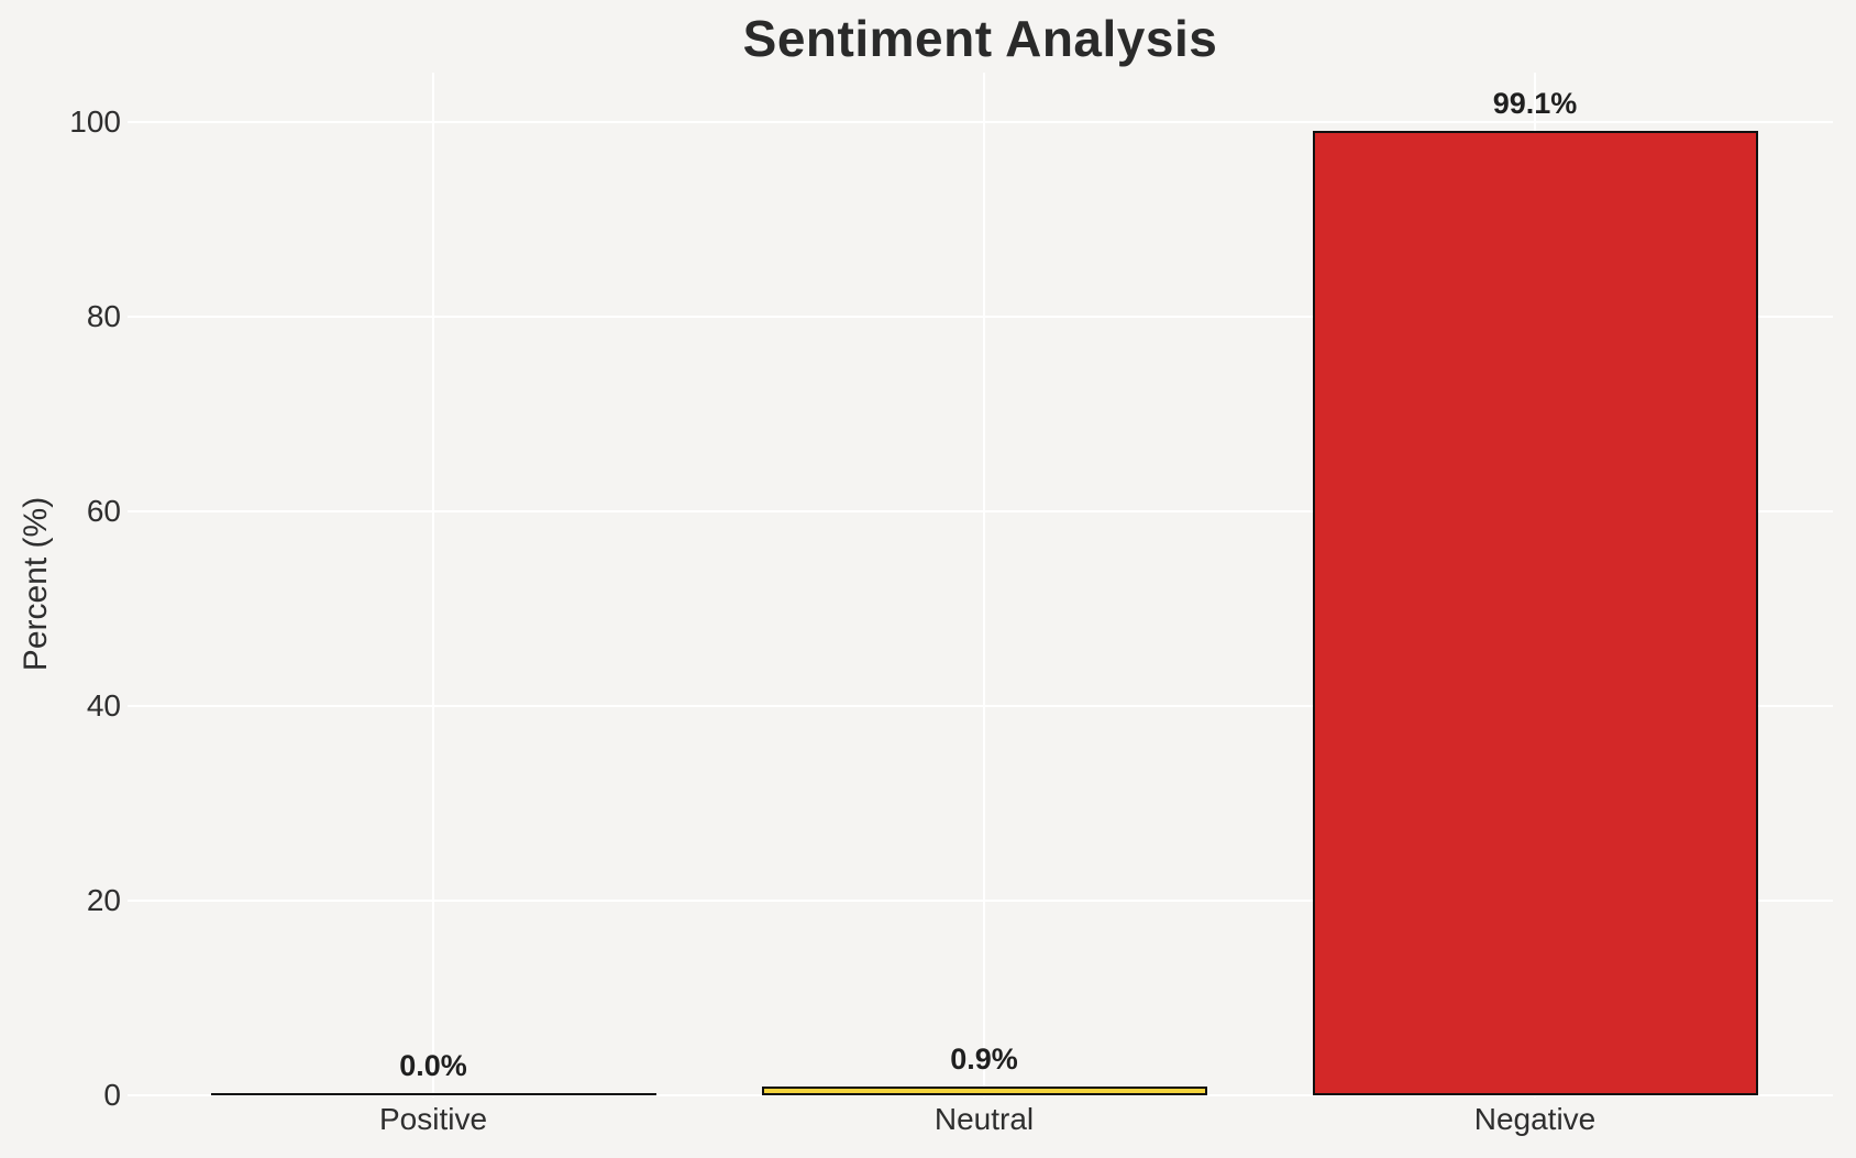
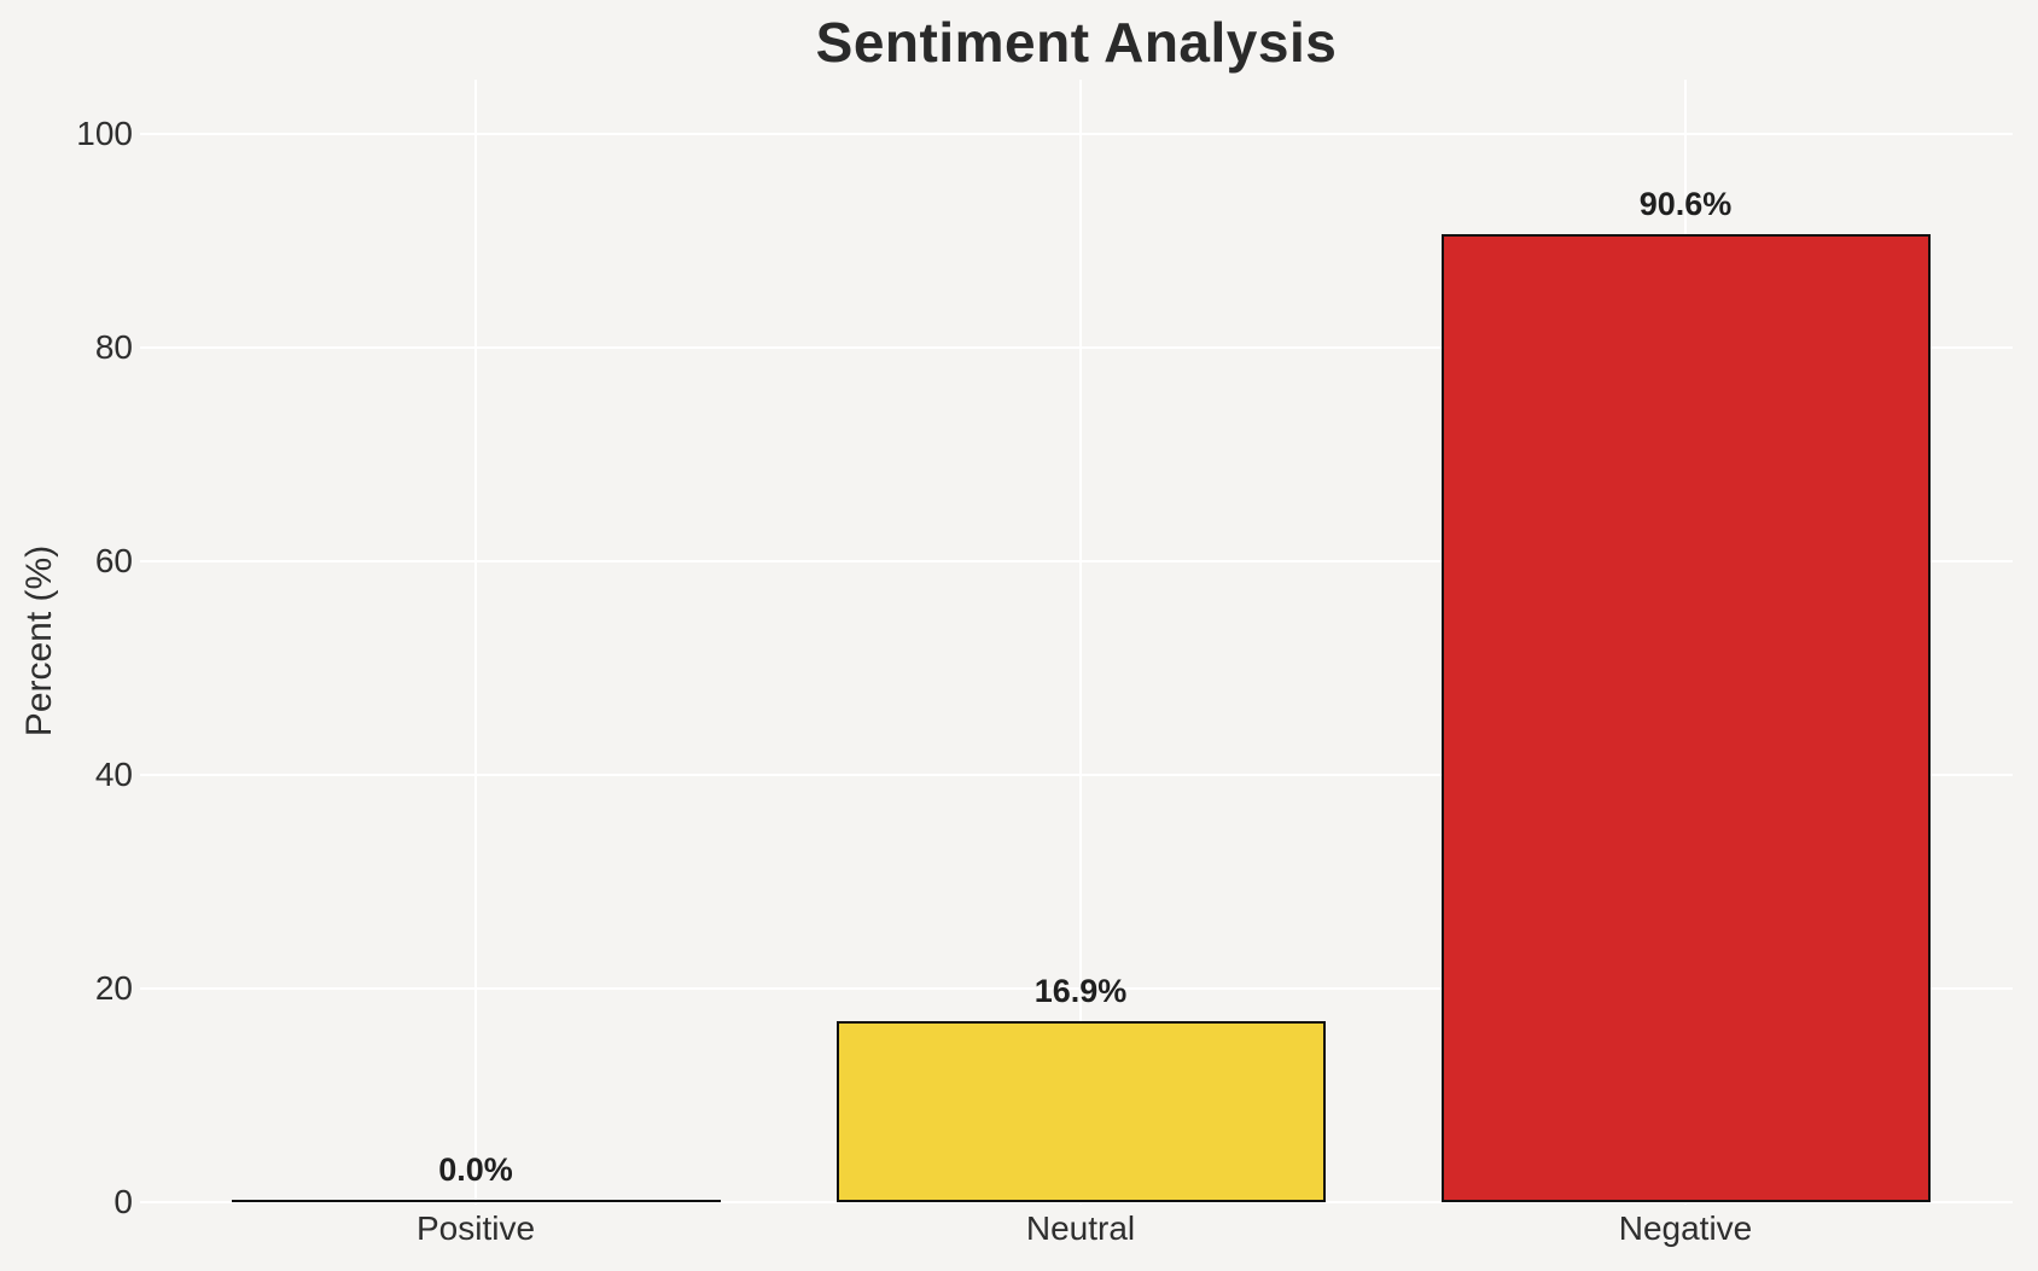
Neutral: 0.9% -> 16.9%
Negative: 99.1% -> 90.6%
